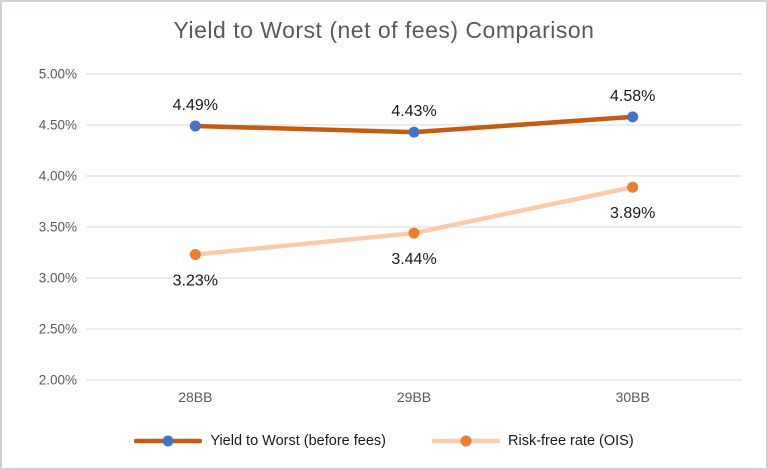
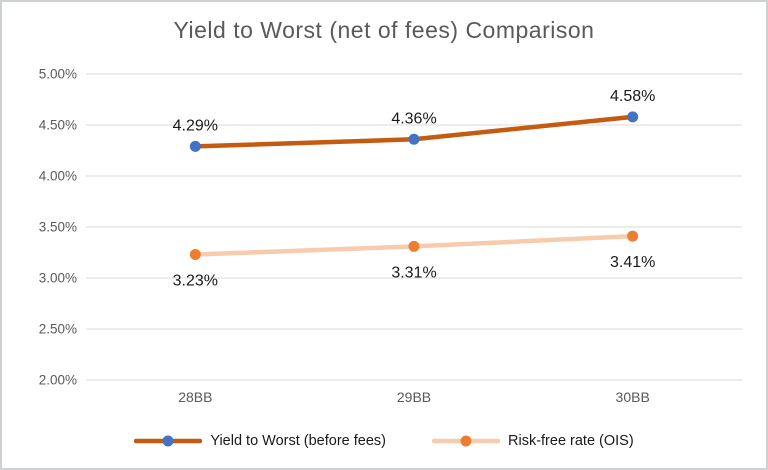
Yield to Worst (before fees)/28BB: 4.49% -> 4.29%
Yield to Worst (before fees)/29BB: 4.43% -> 4.36%
Risk-free rate (OIS)/29BB: 3.44% -> 3.31%
Risk-free rate (OIS)/30BB: 3.89% -> 3.41%
